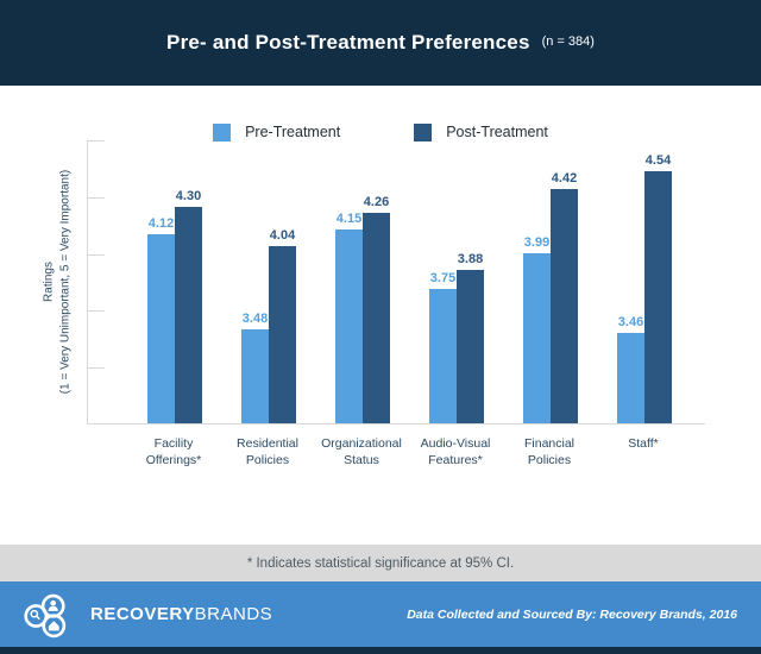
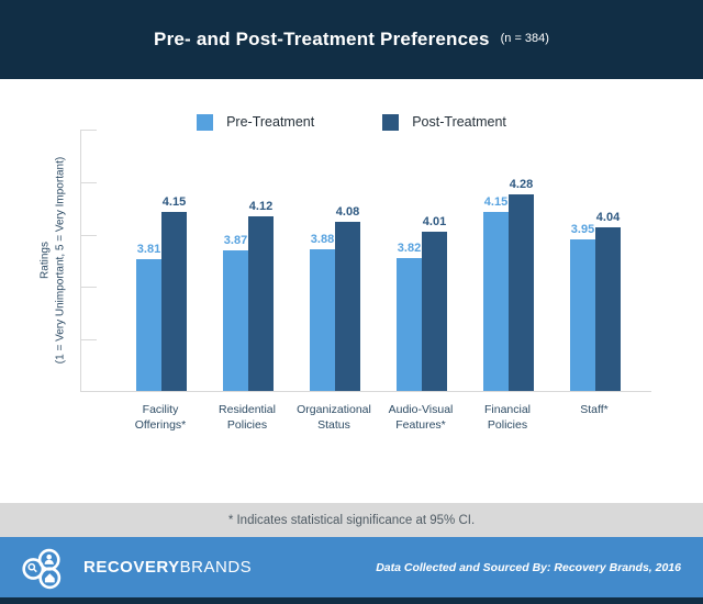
Pre-Treatment/Facility Offerings*: 4.12 -> 3.81
Post-Treatment/Facility Offerings*: 4.30 -> 4.15
Pre-Treatment/Residential Policies: 3.48 -> 3.87
Post-Treatment/Residential Policies: 4.04 -> 4.12
Pre-Treatment/Organizational Status: 4.15 -> 3.88
Post-Treatment/Organizational Status: 4.26 -> 4.08
Pre-Treatment/Audio-Visual Features*: 3.75 -> 3.82
Post-Treatment/Audio-Visual Features*: 3.88 -> 4.01
Pre-Treatment/Financial Policies: 3.99 -> 4.15
Post-Treatment/Financial Policies: 4.42 -> 4.28
Pre-Treatment/Staff*: 3.46 -> 3.95
Post-Treatment/Staff*: 4.54 -> 4.04
